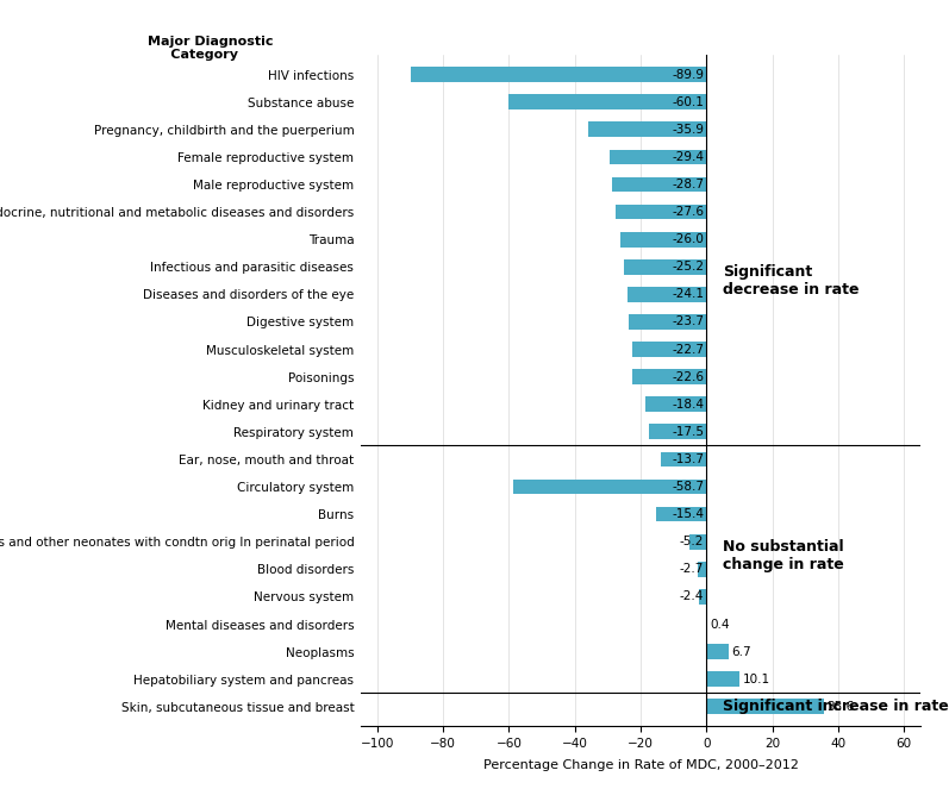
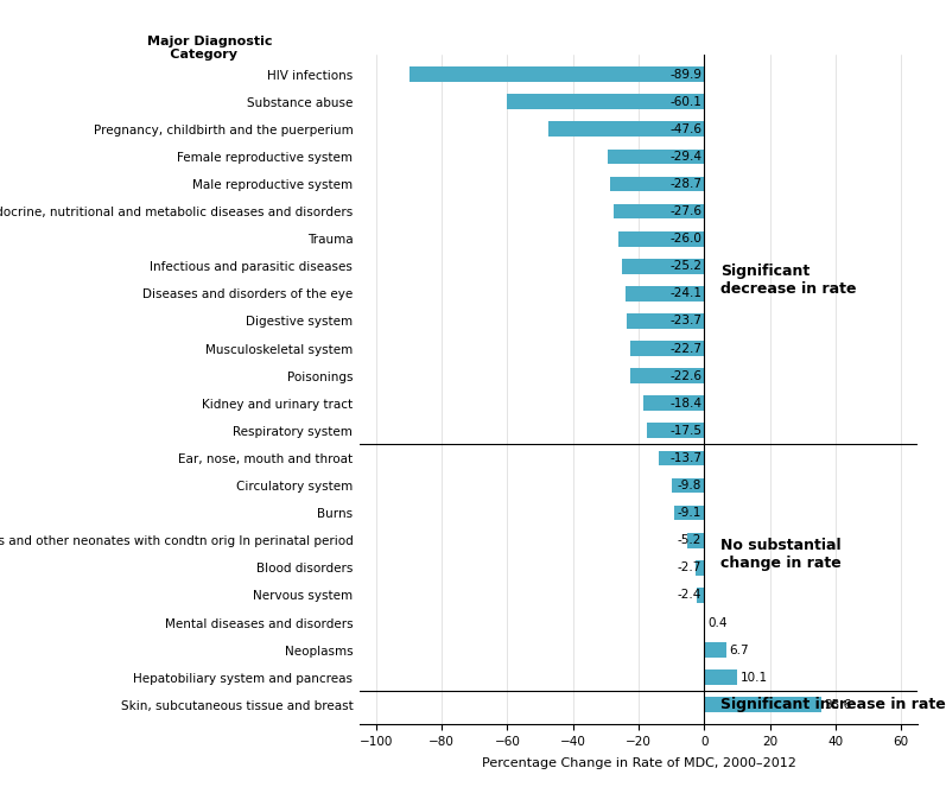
Pregnancy, childbirth and the puerperium: -35.9 -> -47.6
Circulatory system: -58.7 -> -9.8
Burns: -15.4 -> -9.1
